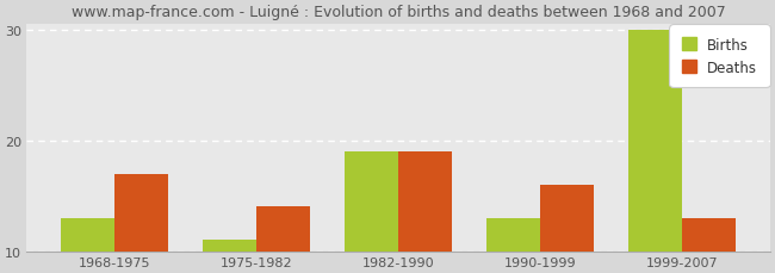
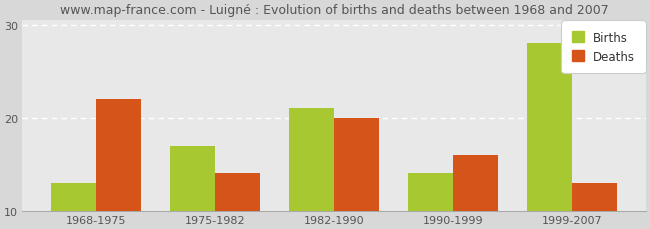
Deaths/1968-1975: 17 -> 22
Births/1975-1982: 11 -> 17
Births/1982-1990: 19 -> 21
Deaths/1982-1990: 19 -> 20
Births/1990-1999: 13 -> 14
Births/1999-2007: 30 -> 28
